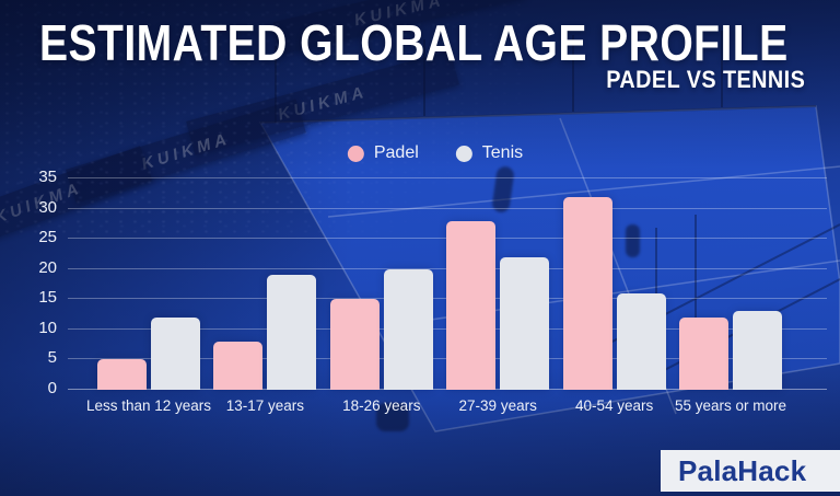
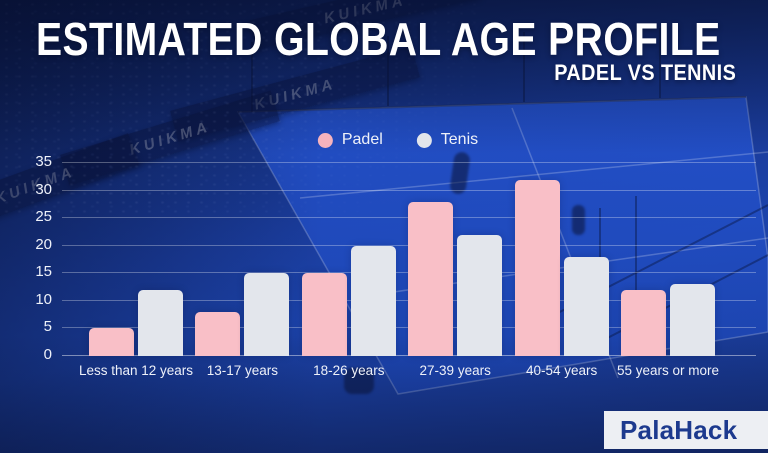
Tenis/13-17 years: 19 -> 15
Tenis/40-54 years: 16 -> 18
